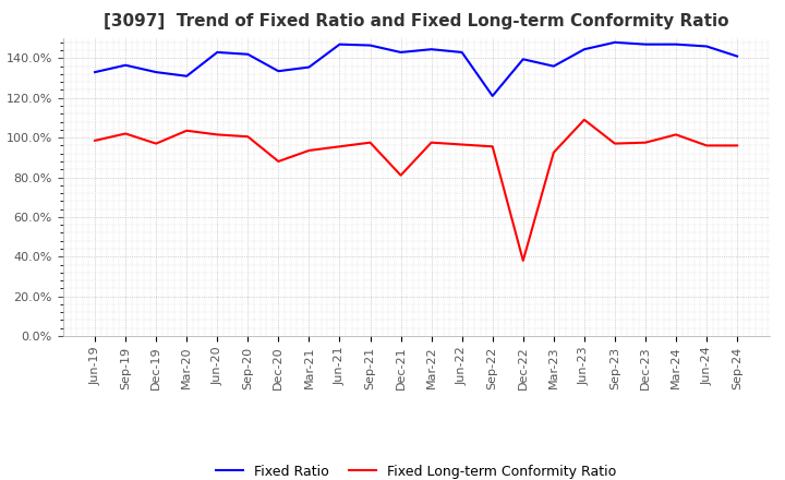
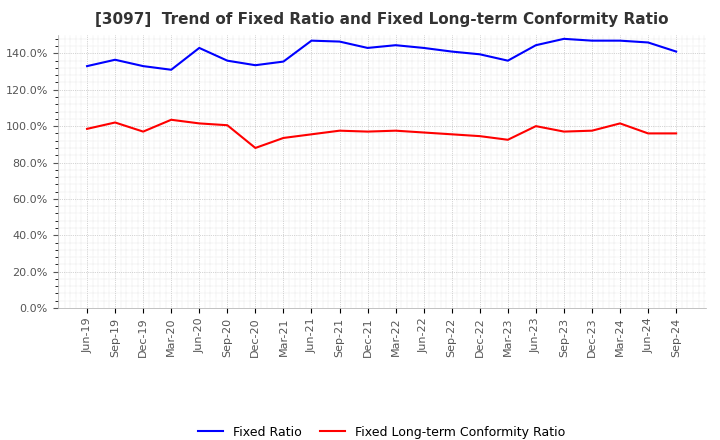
Fixed Ratio/Sep-20: 142% -> 136%
Fixed Long-term Conformity Ratio/Dec-21: 81% -> 97%
Fixed Ratio/Sep-22: 121% -> 141%
Fixed Long-term Conformity Ratio/Dec-22: 38% -> 94%
Fixed Long-term Conformity Ratio/Jun-23: 109% -> 100%
